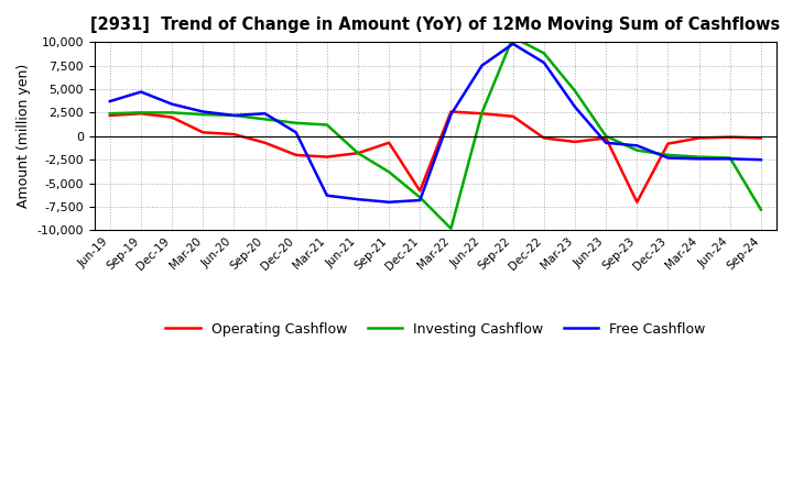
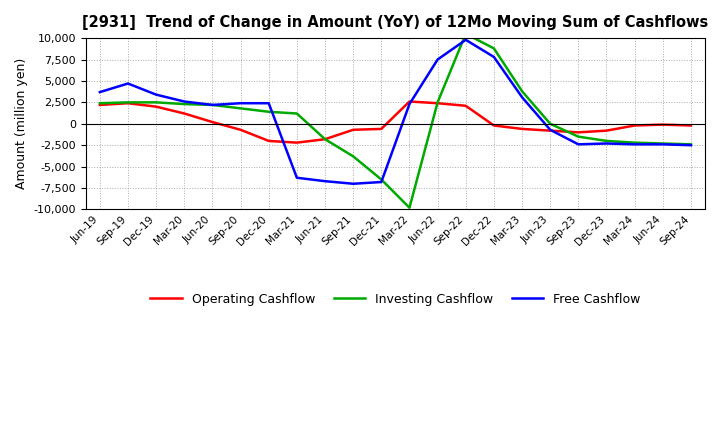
Operating Cashflow/Mar-20: 400 -> 1,200
Free Cashflow/Dec-20: 400 -> 2,400
Operating Cashflow/Dec-21: -5,800 -> -600
Investing Cashflow/Mar-23: 4,800 -> 3,800
Operating Cashflow/Jun-23: -200 -> -800
Operating Cashflow/Sep-23: -7,000 -> -1,000
Free Cashflow/Sep-23: -1,000 -> -2,400
Investing Cashflow/Sep-24: -7,800 -> -2,400
